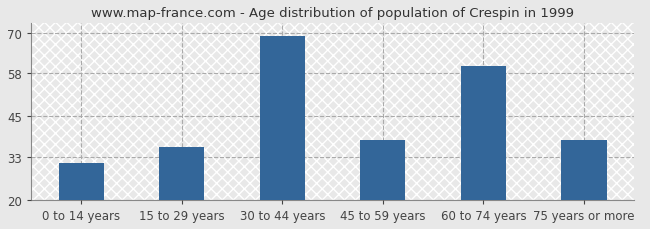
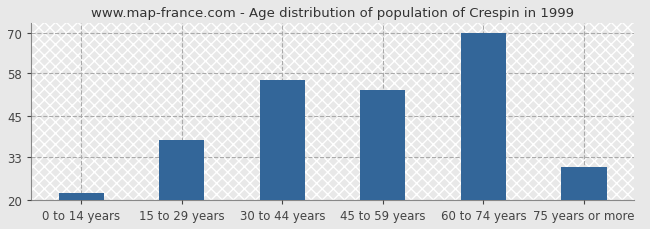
0 to 14 years: 31 -> 22
15 to 29 years: 36 -> 38
30 to 44 years: 69 -> 56
45 to 59 years: 38 -> 53
60 to 74 years: 60 -> 70
75 years or more: 38 -> 30
